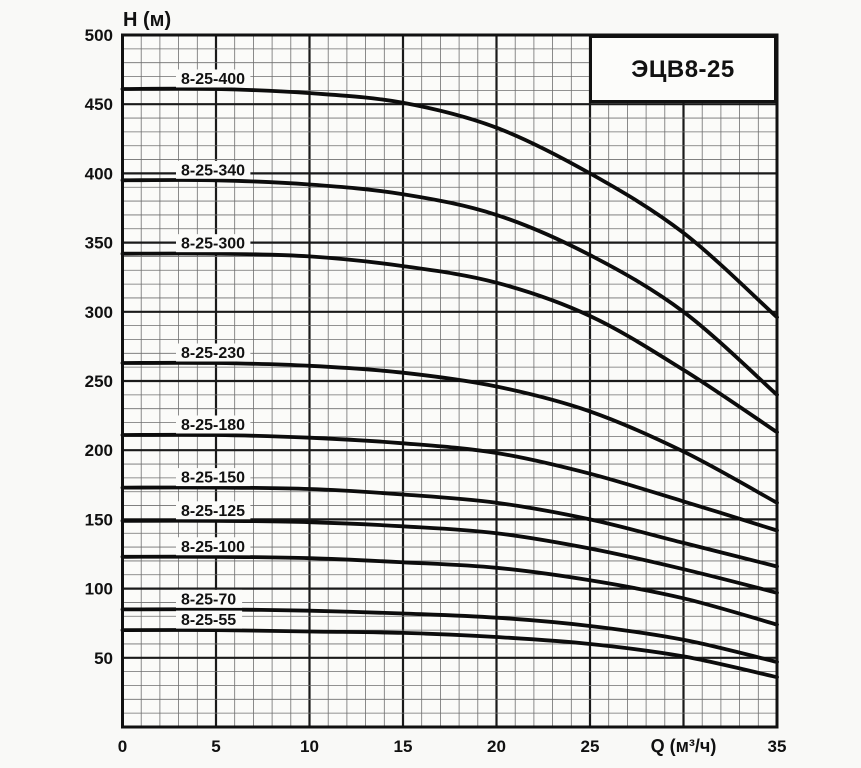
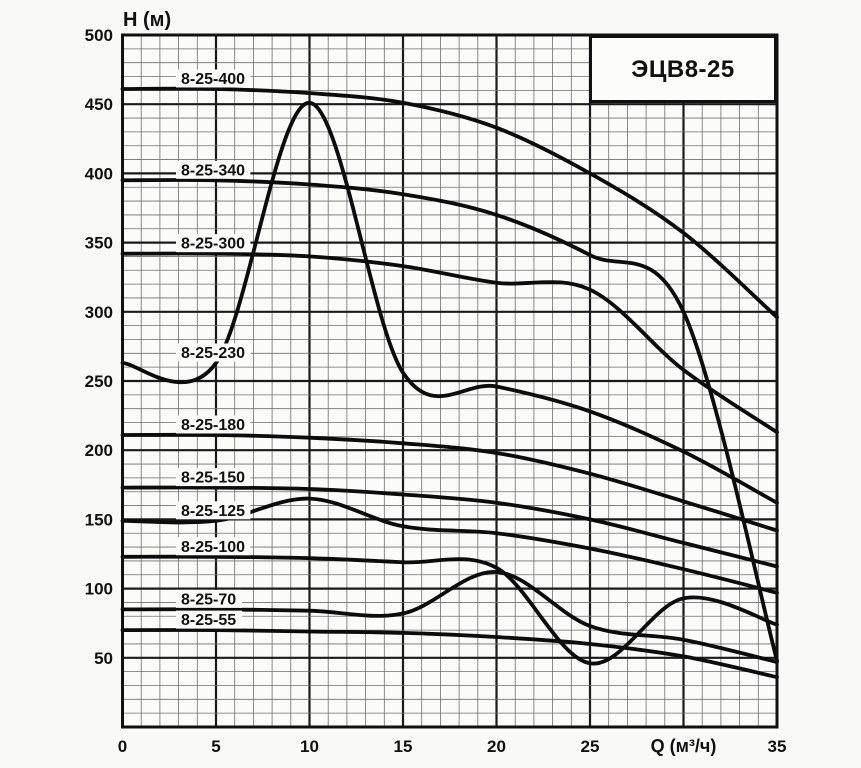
8-25-230/10: 261 -> 451
8-25-125/10: 148 -> 165
8-25-70/20: 79 -> 112
8-25-300/25: 297 -> 316
8-25-100/25: 106 -> 46
8-25-340/35: 240 -> 48
